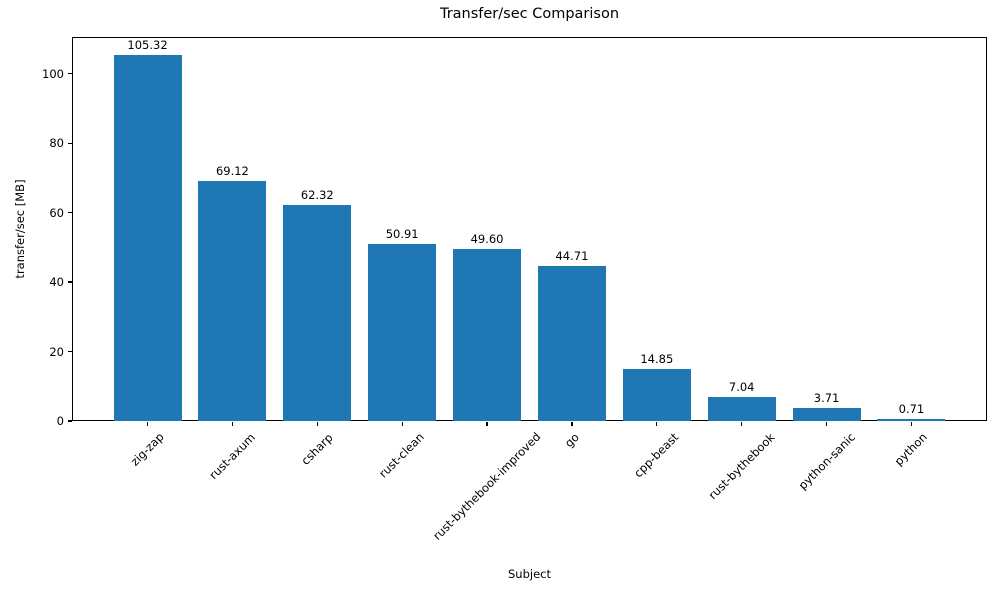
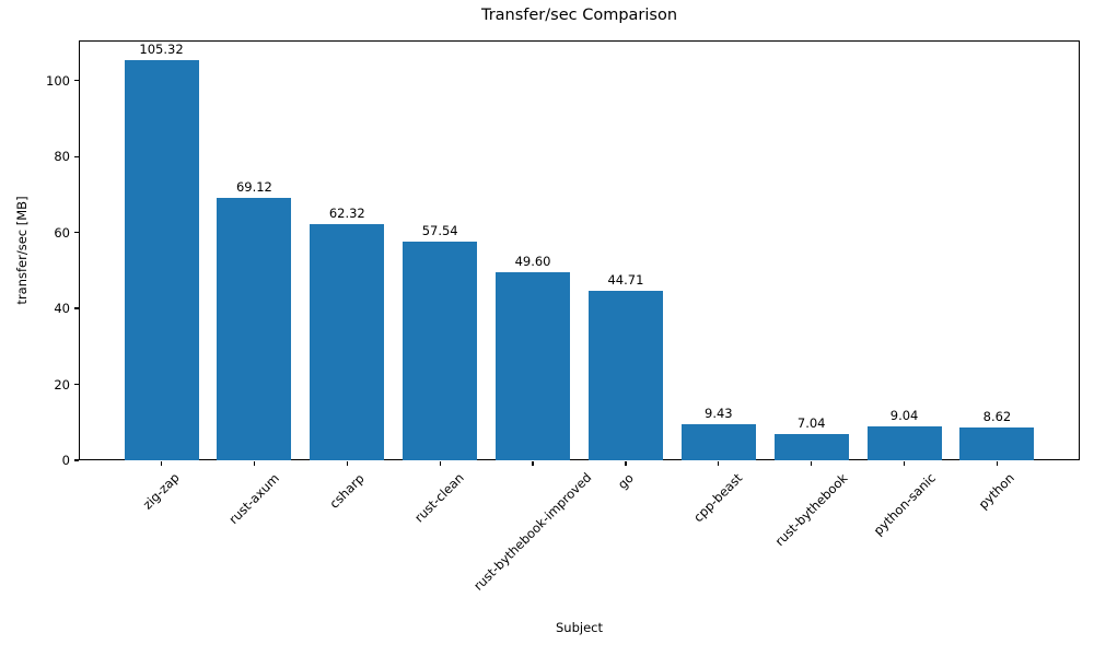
rust-clean: 50.91 -> 57.54
cpp-beast: 14.85 -> 9.43
python-sanic: 3.71 -> 9.04
python: 0.71 -> 8.62
